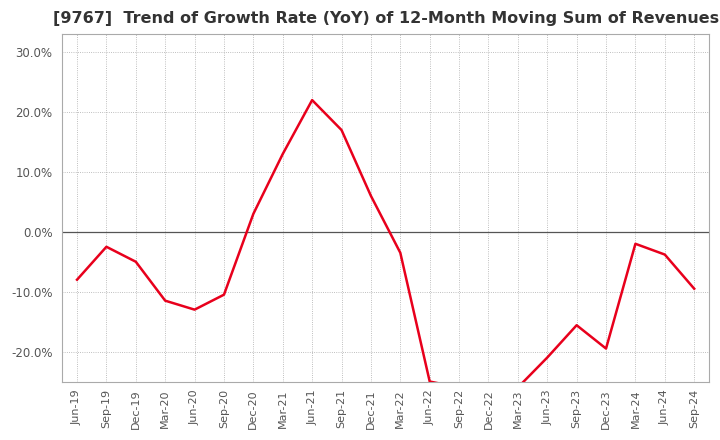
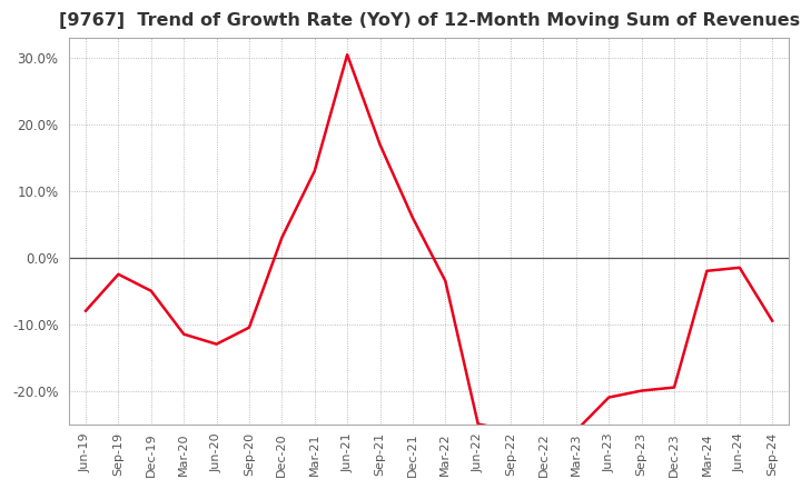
Jun-21: 22.0% -> 30.5%
Sep-23: -15.6% -> -20.0%
Jun-24: -3.8% -> -1.5%
